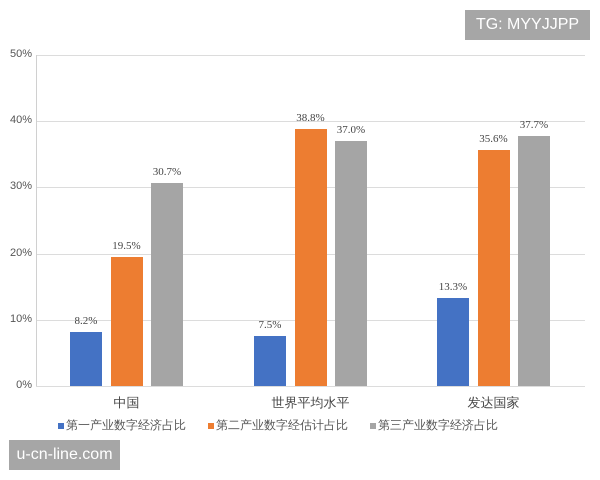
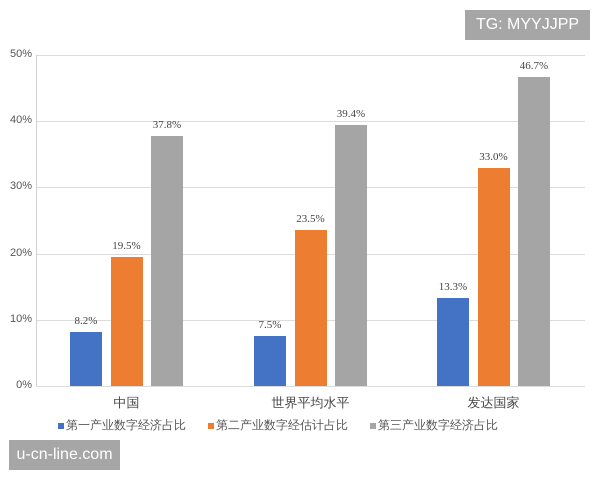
第三产业数字经济占比/中国: 30.7% -> 37.8%
第二产业数字经估计占比/世界平均水平: 38.8% -> 23.5%
第三产业数字经济占比/世界平均水平: 37.0% -> 39.4%
第二产业数字经估计占比/发达国家: 35.6% -> 33.0%
第三产业数字经济占比/发达国家: 37.7% -> 46.7%
